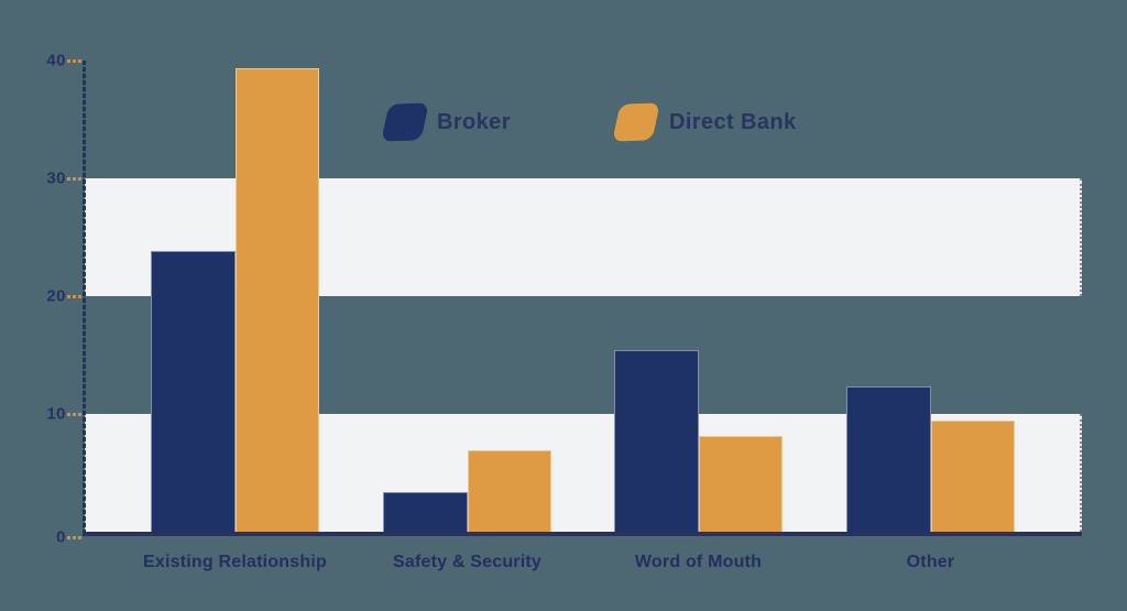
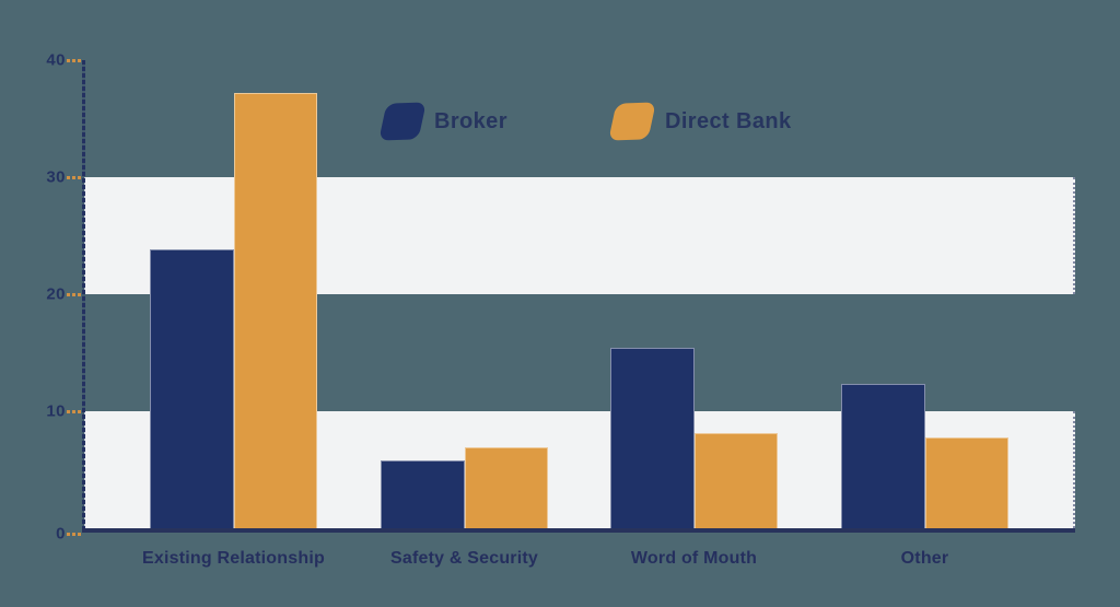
Direct Bank/Existing Relationship: 39.3 -> 37.2
Broker/Safety & Security: 3.4 -> 5.8
Direct Bank/Other: 9.4 -> 7.8
